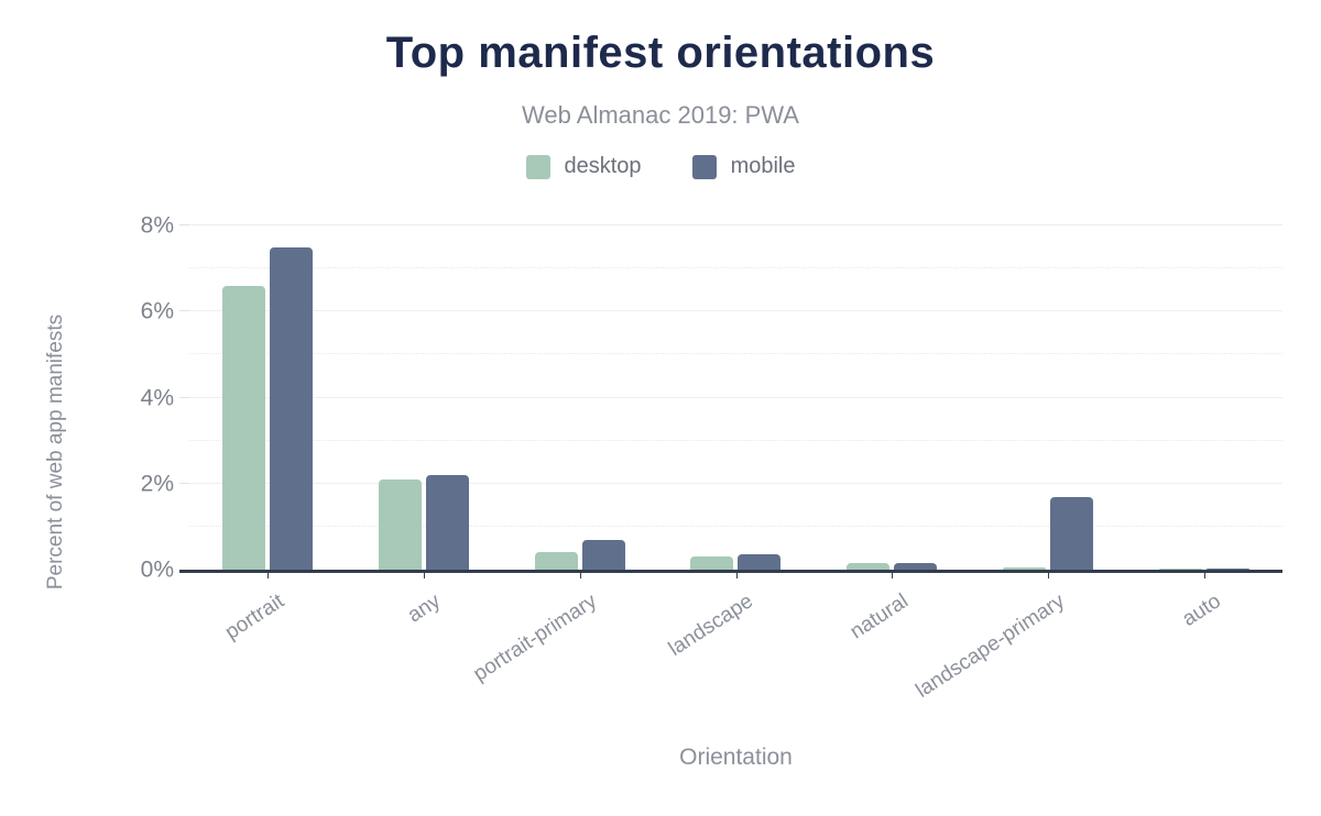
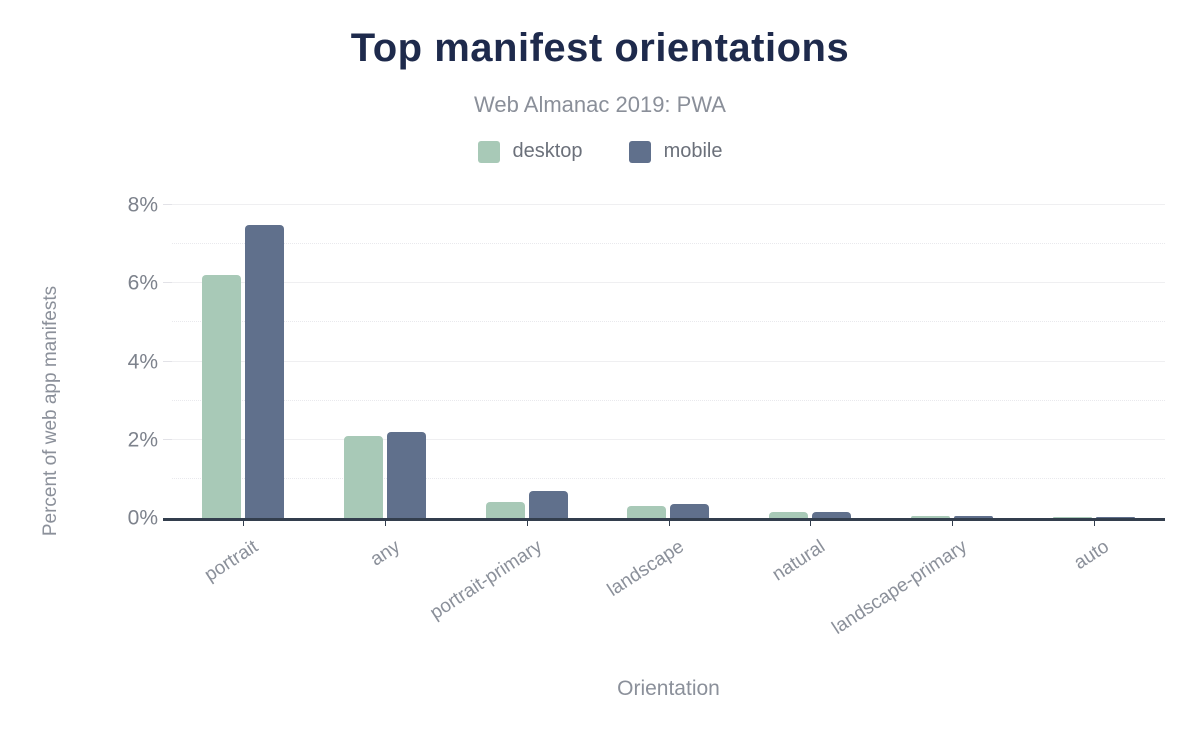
desktop/portrait: 6.6% -> 6.2%
mobile/landscape-primary: 1.7% -> 0.1%
